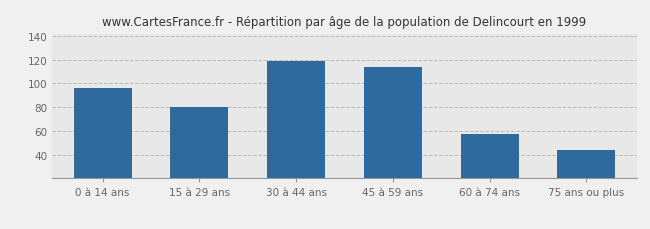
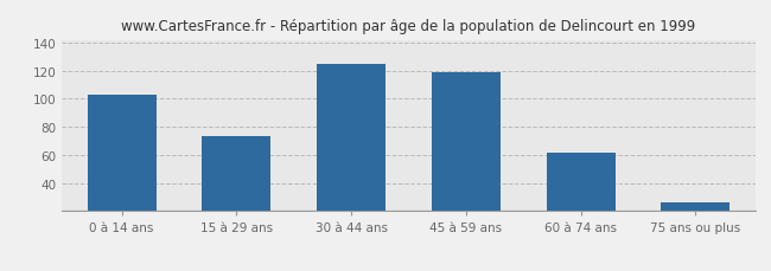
0 à 14 ans: 96 -> 103
15 à 29 ans: 80 -> 73
30 à 44 ans: 119 -> 125
45 à 59 ans: 114 -> 119
60 à 74 ans: 57 -> 62
75 ans ou plus: 44 -> 26
